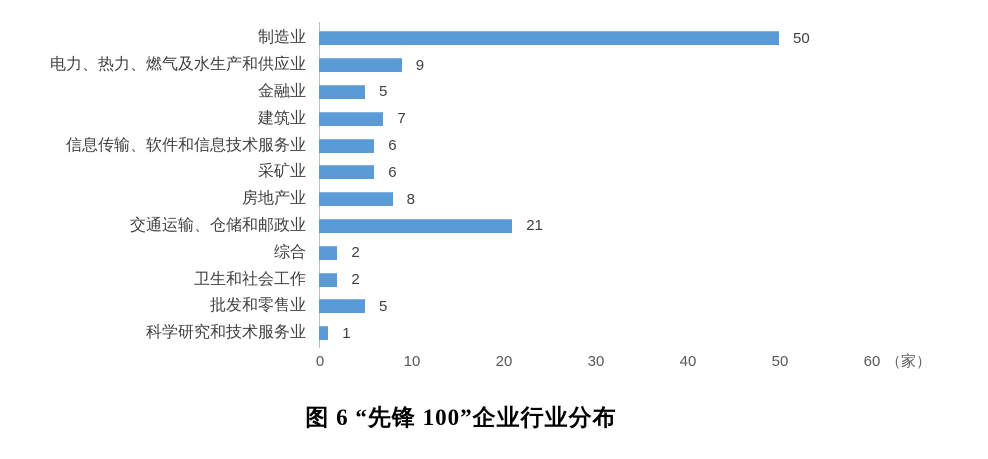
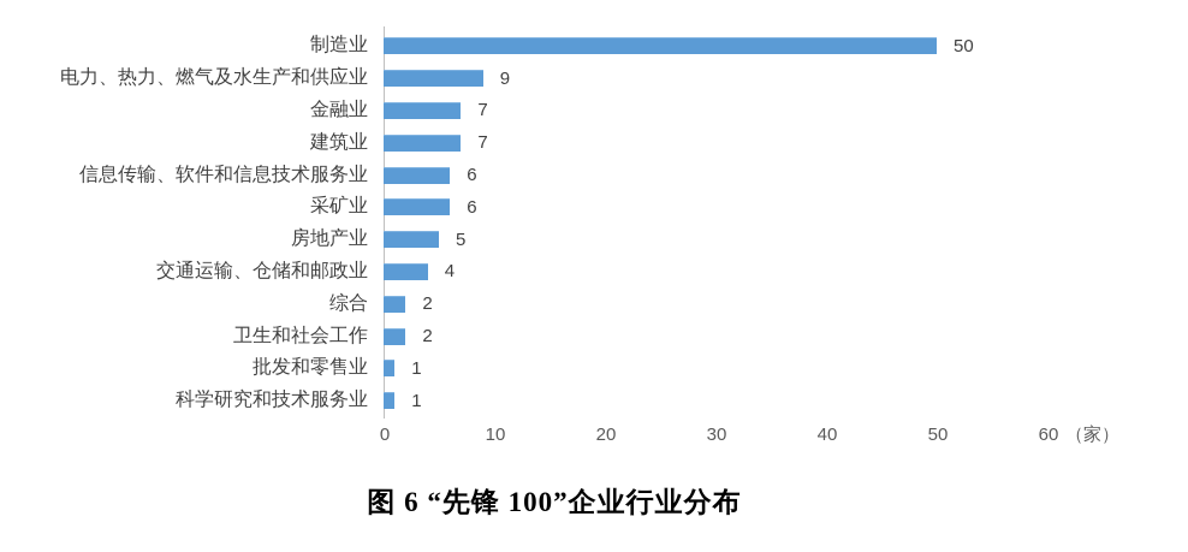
金融业: 5 -> 7
房地产业: 8 -> 5
交通运输、仓储和邮政业: 21 -> 4
批发和零售业: 5 -> 1
